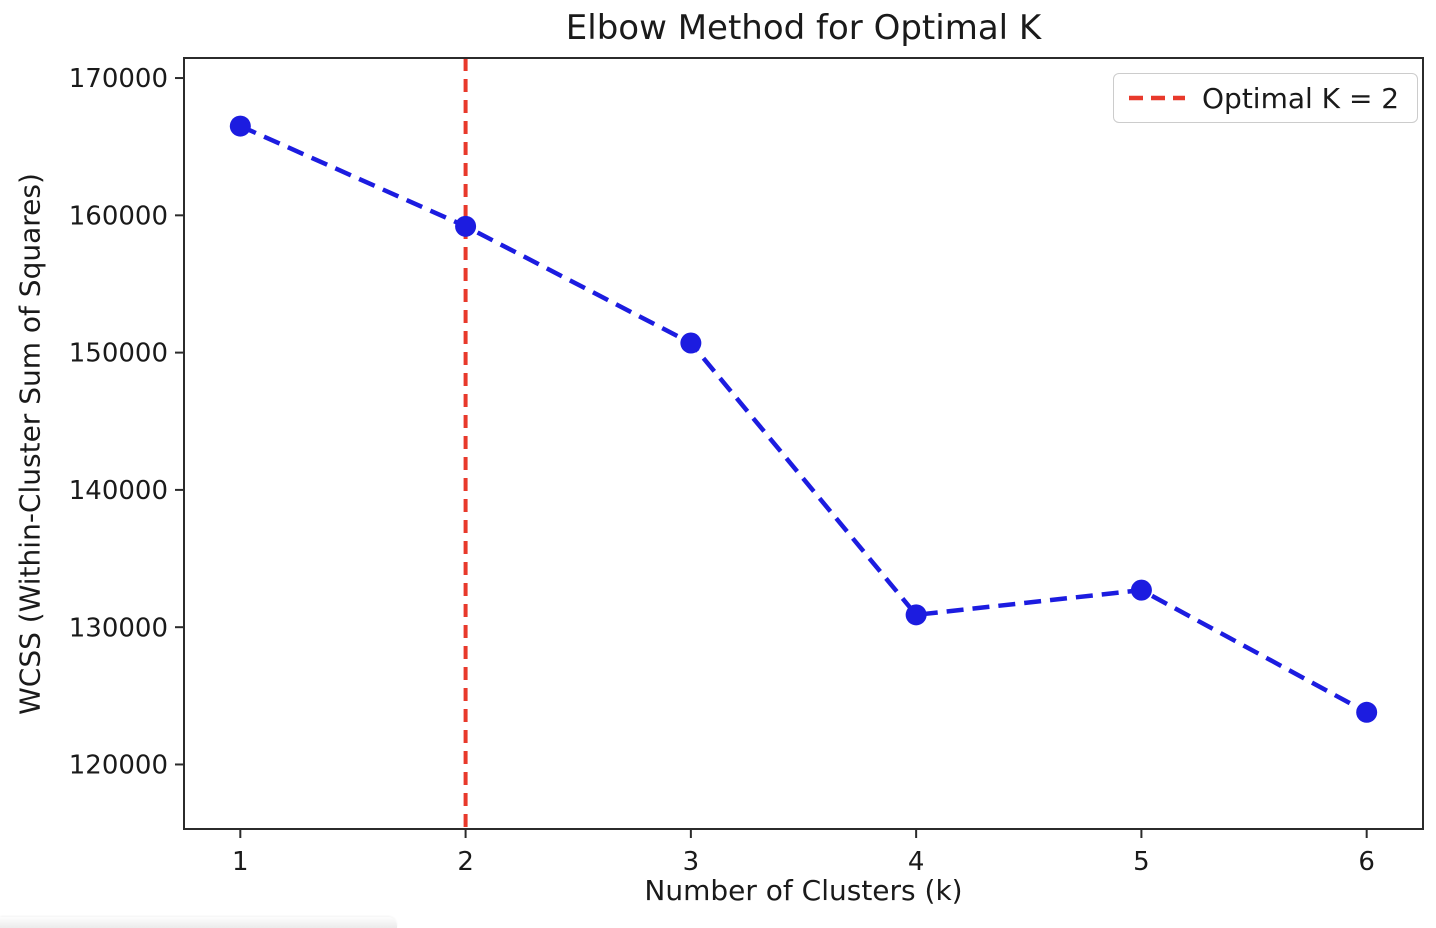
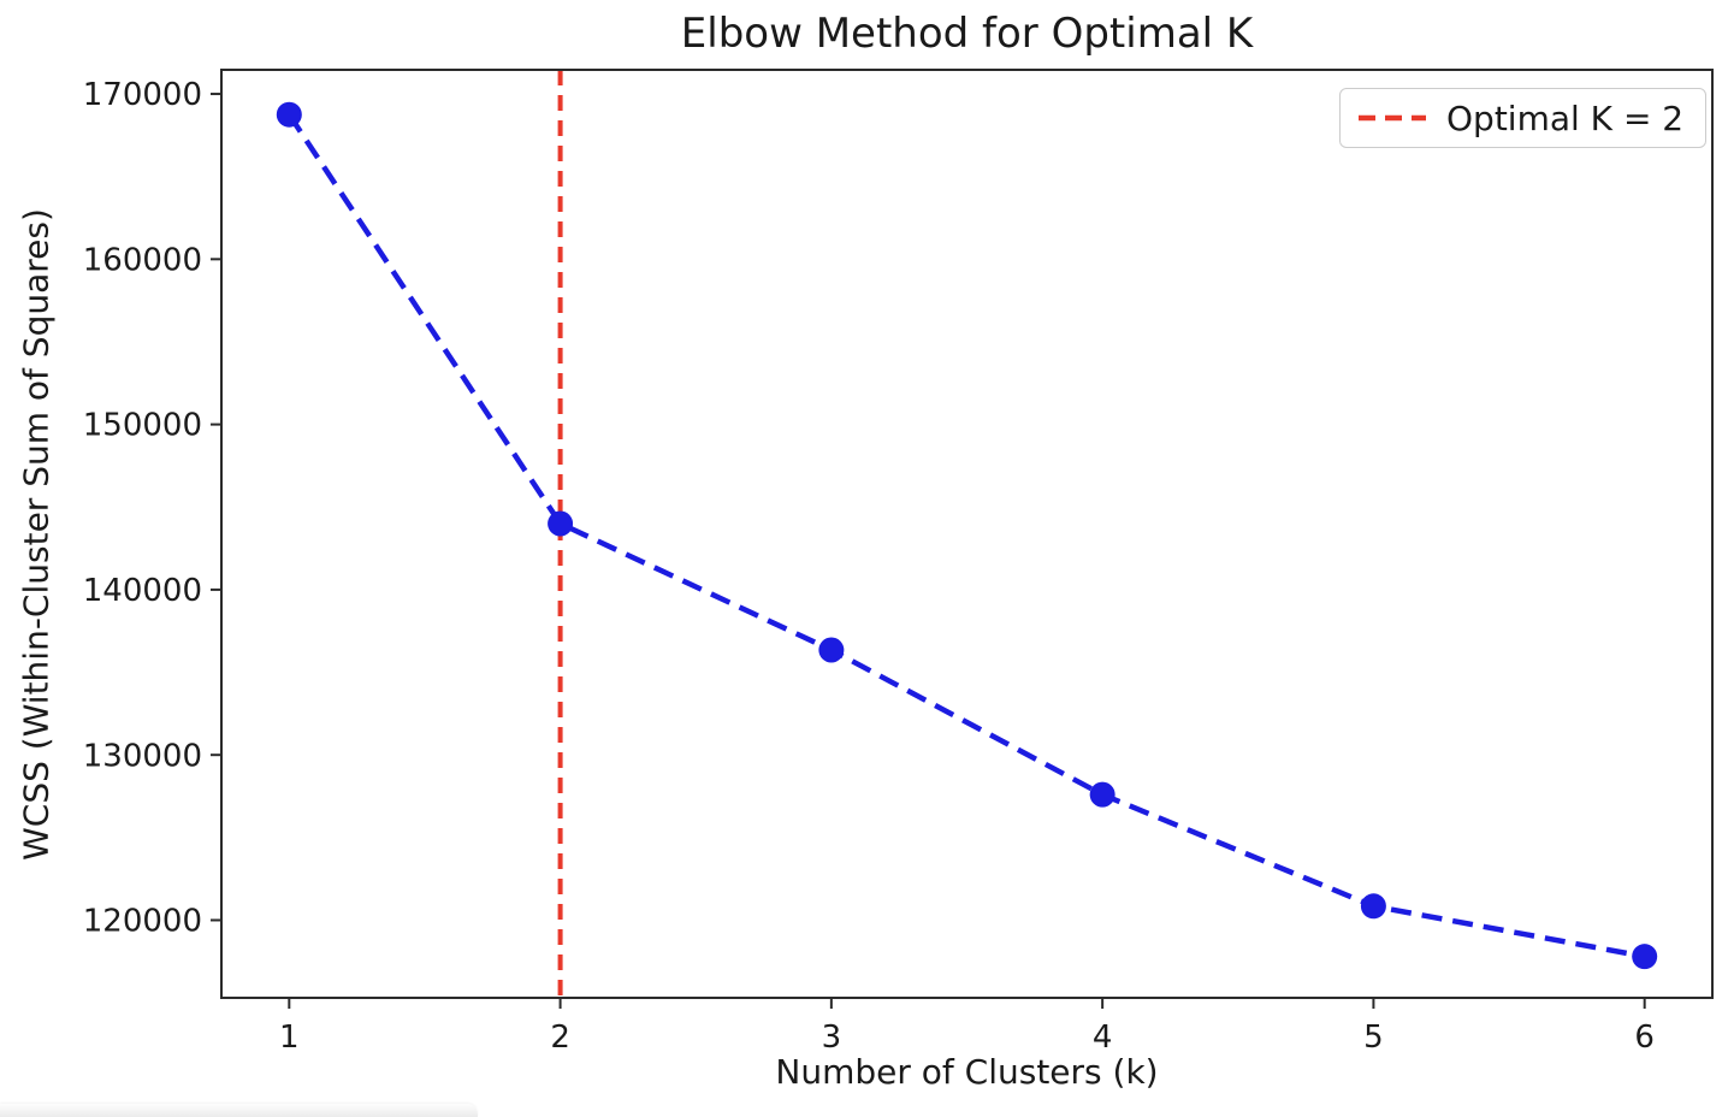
1: 166500 -> 168800
2: 159200 -> 144000
3: 150700 -> 136400
4: 130900 -> 127600
5: 132700 -> 120800
6: 123800 -> 117800
